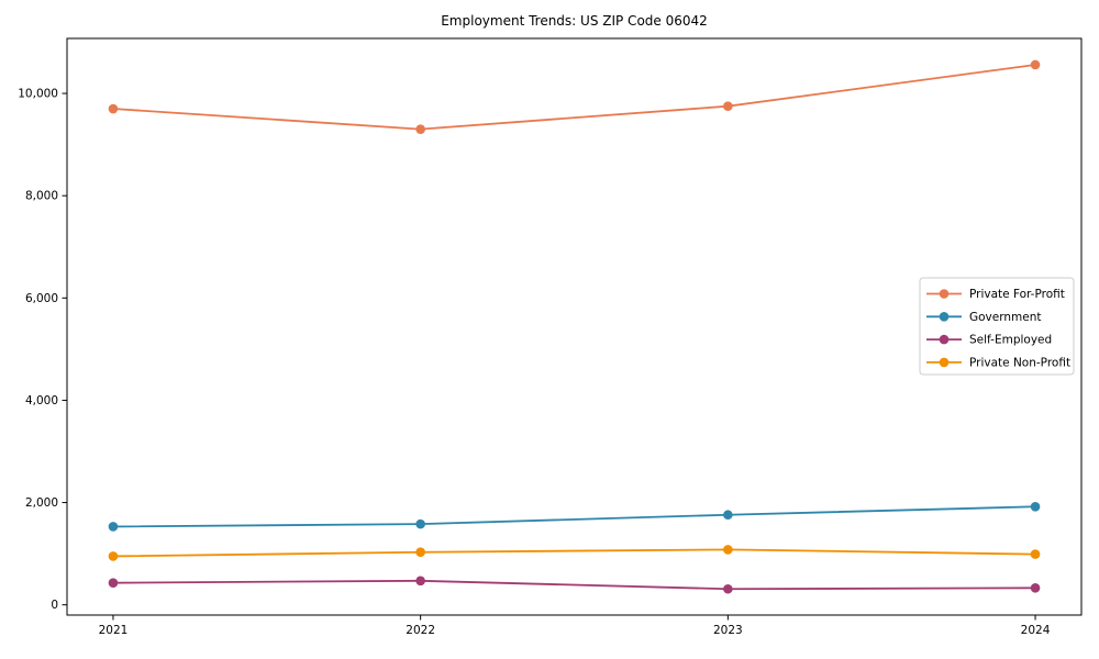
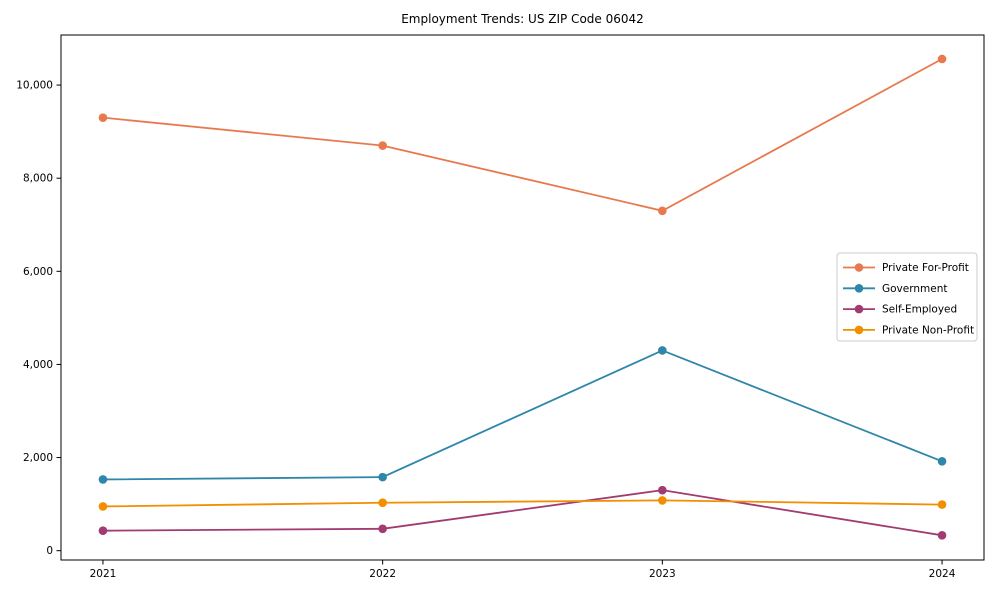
Private For-Profit/2021: 9700 -> 9300
Private For-Profit/2022: 9300 -> 8700
Private For-Profit/2023: 9800 -> 7300
Government/2023: 1800 -> 4300
Self-Employed/2023: 300 -> 1300
